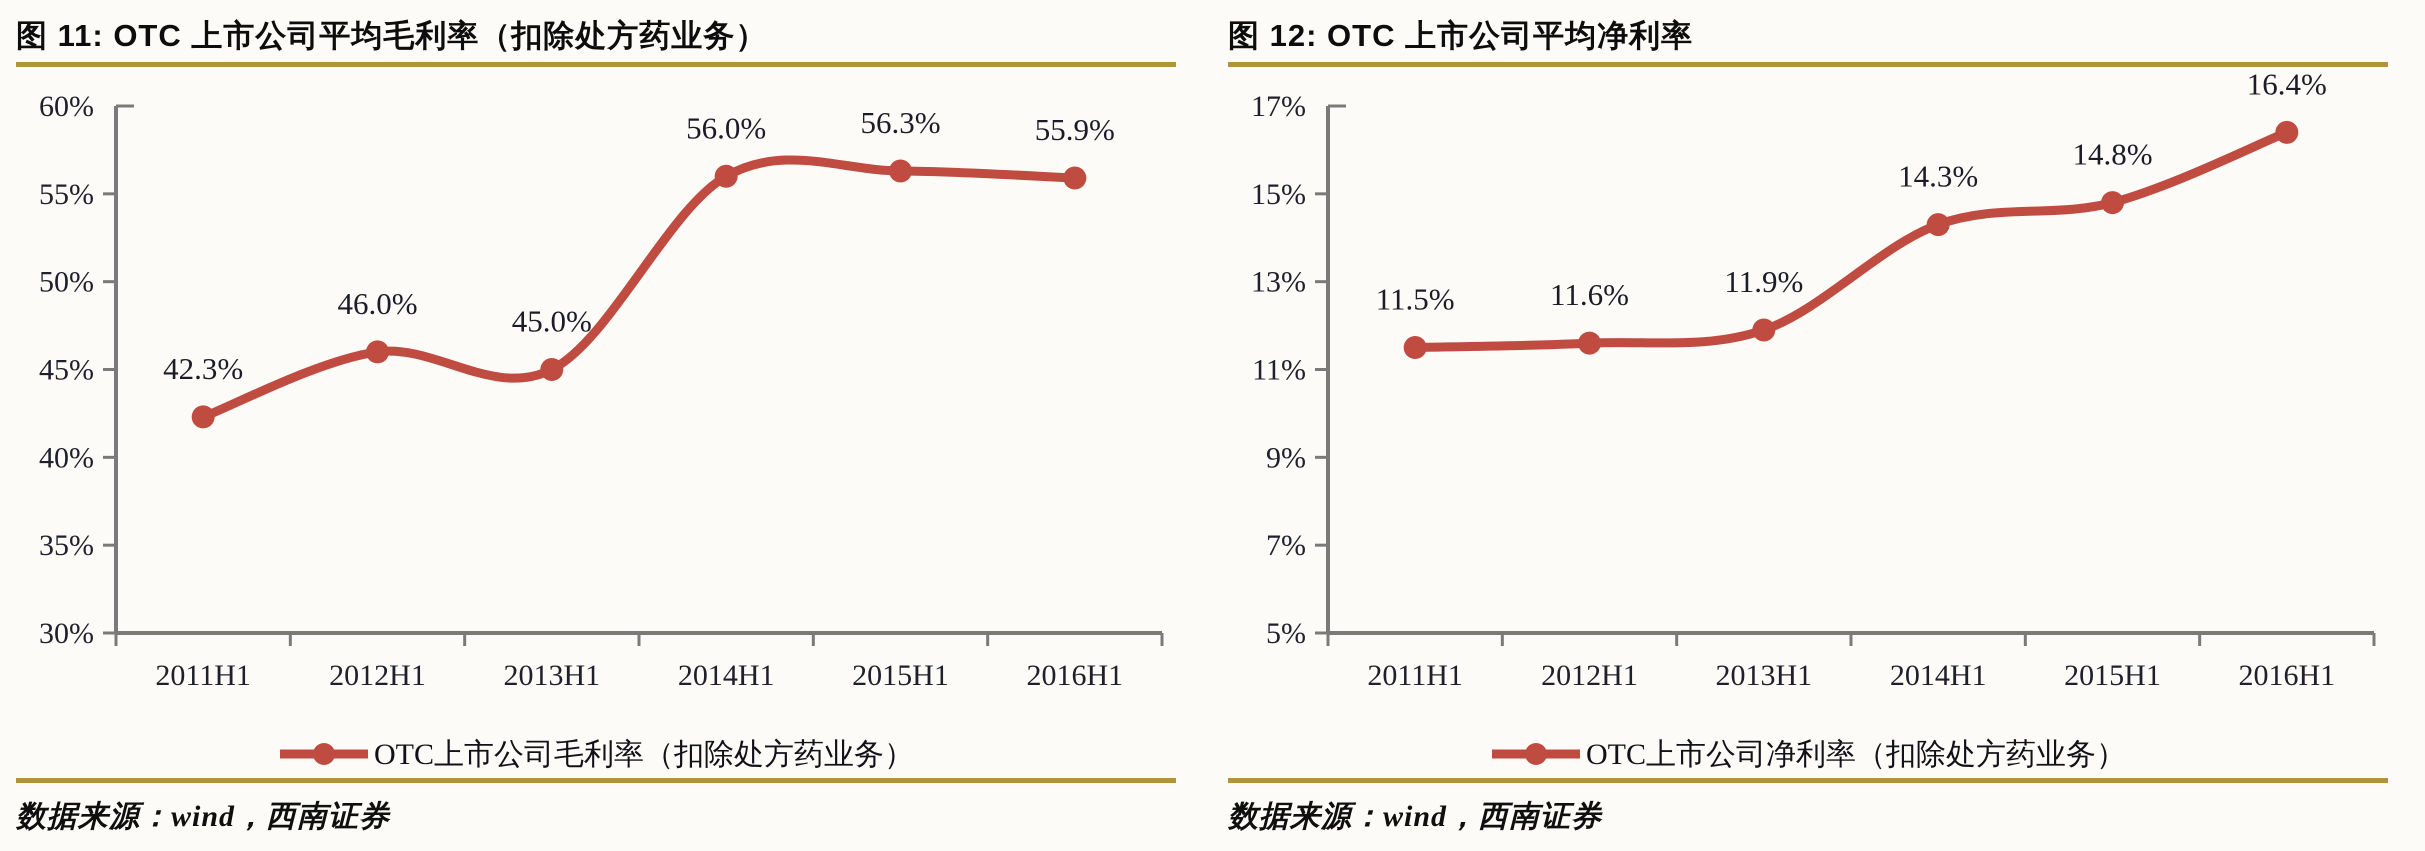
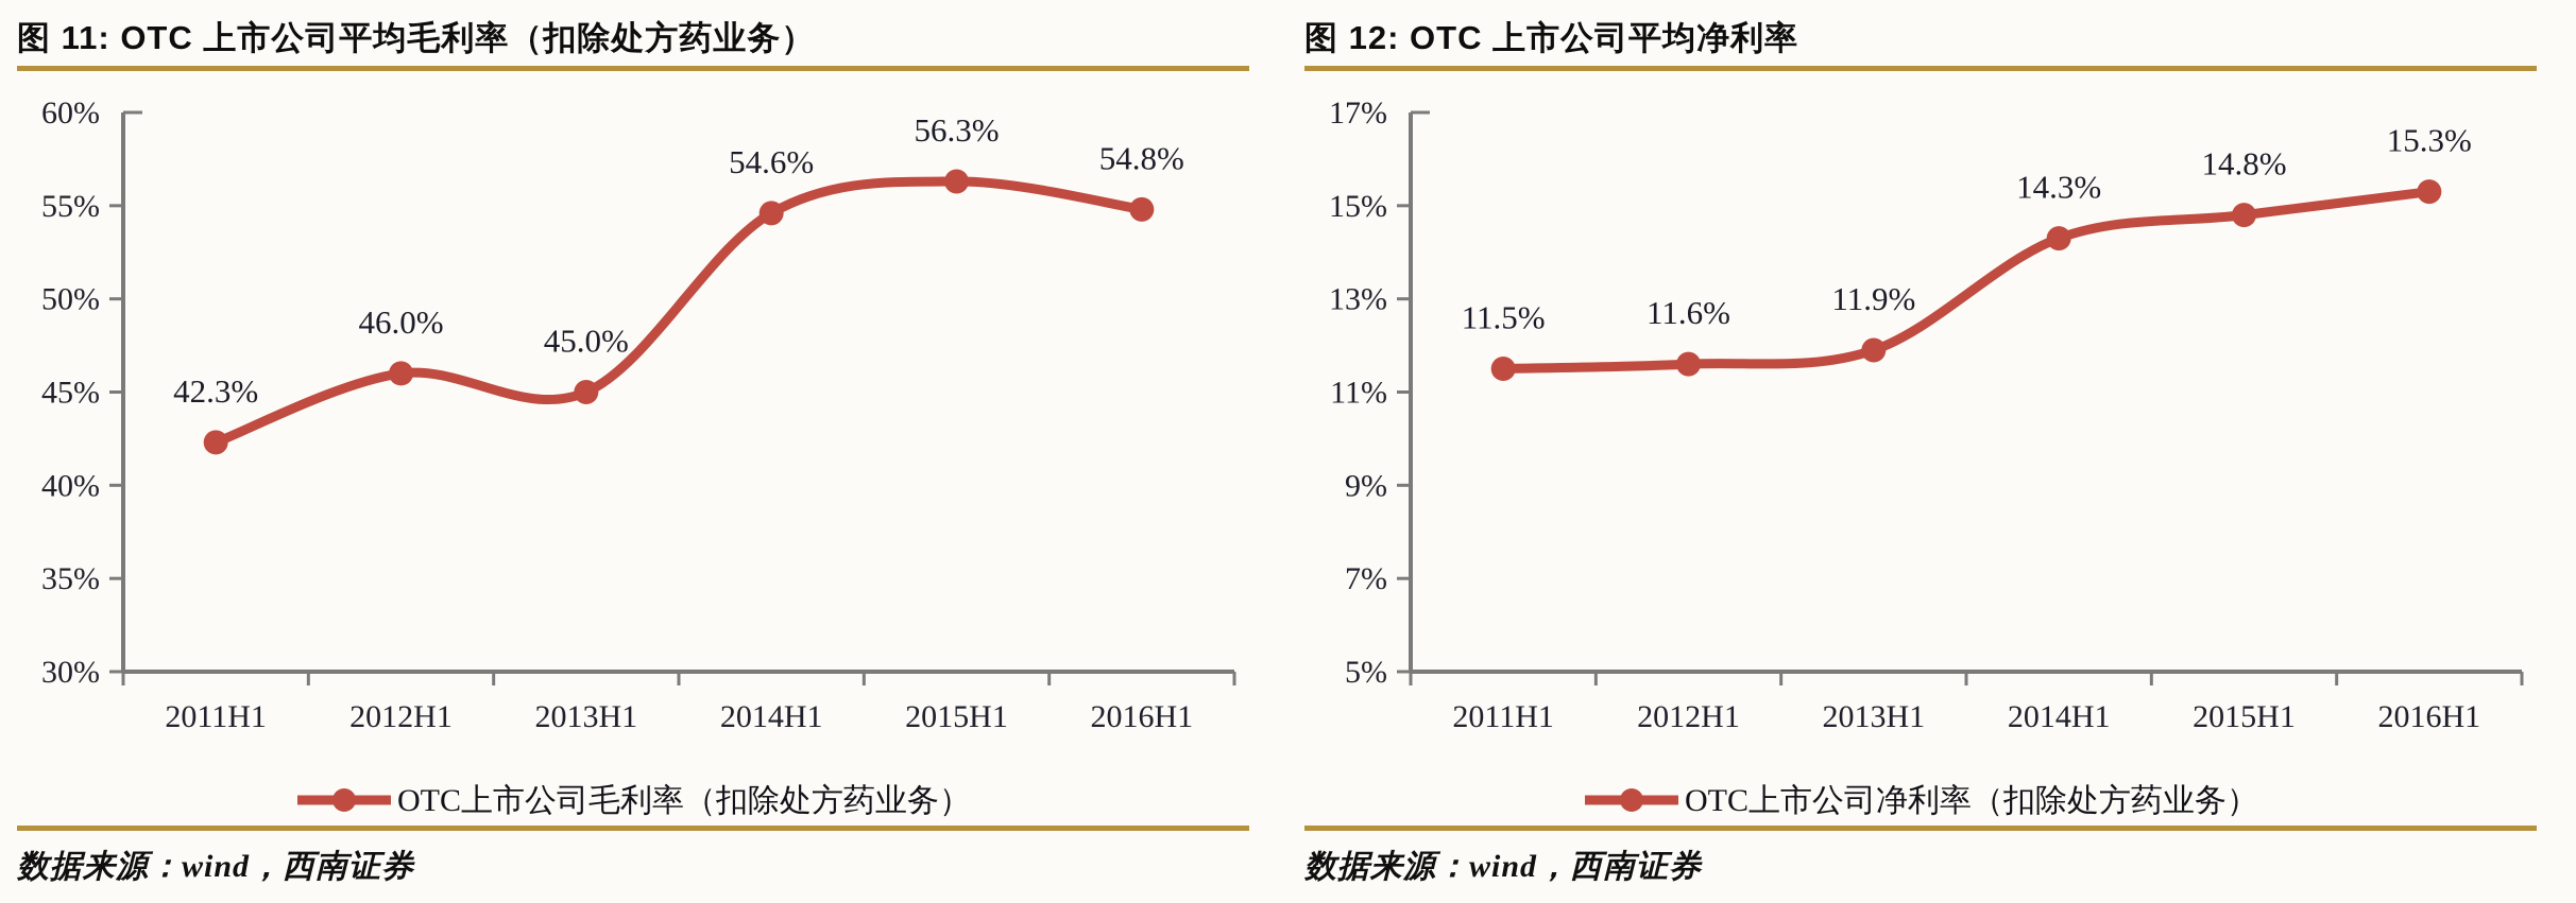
图 11: OTC 上市公司平均毛利率（扣除处方药业务）/2014H1: 56.0% -> 54.6%
图 11: OTC 上市公司平均毛利率（扣除处方药业务）/2016H1: 55.9% -> 54.8%
图 12: OTC 上市公司平均净利率/2016H1: 16.4% -> 15.3%
